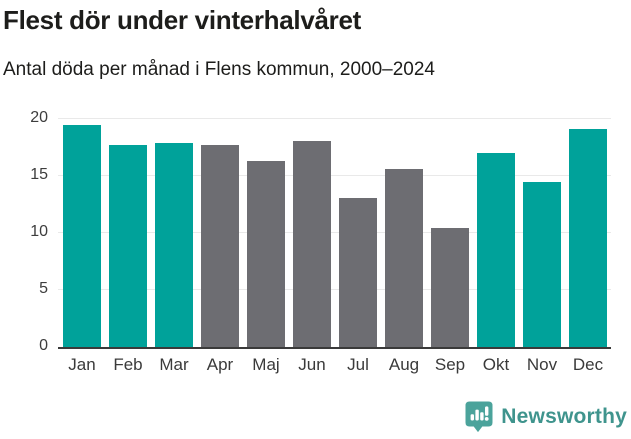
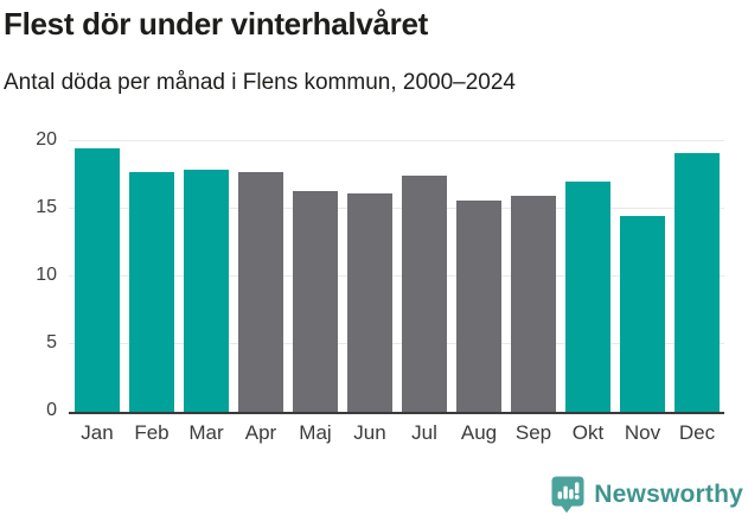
Jun: 18.1 -> 16.1
Jul: 13.1 -> 17.5
Sep: 10.4 -> 16.0
